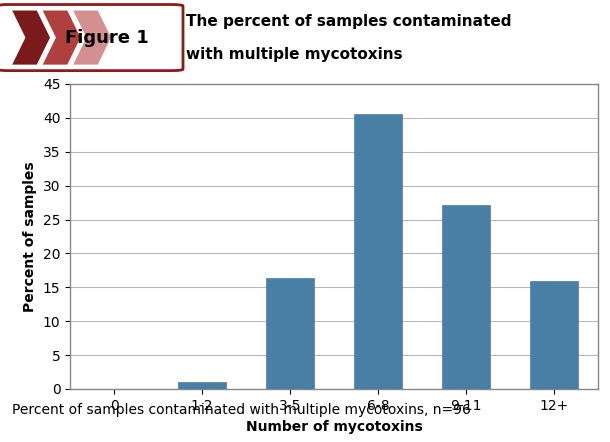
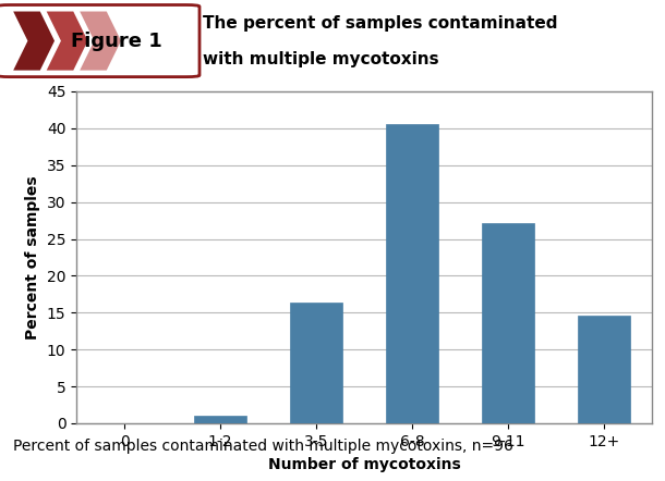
12+: 16.0 -> 14.6
